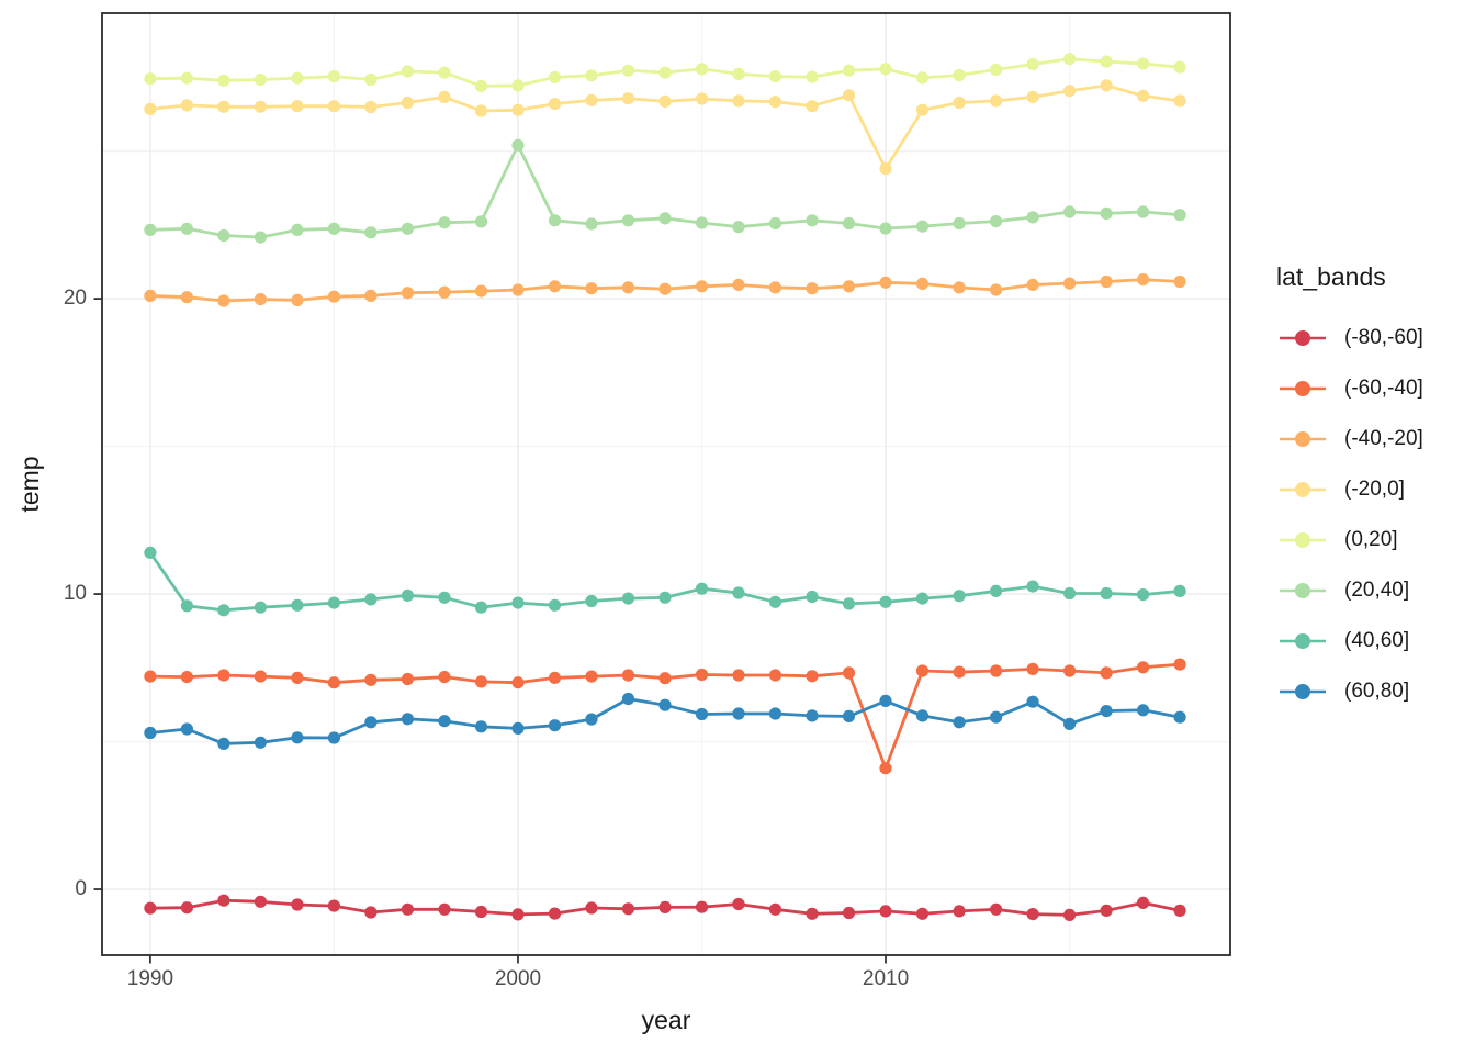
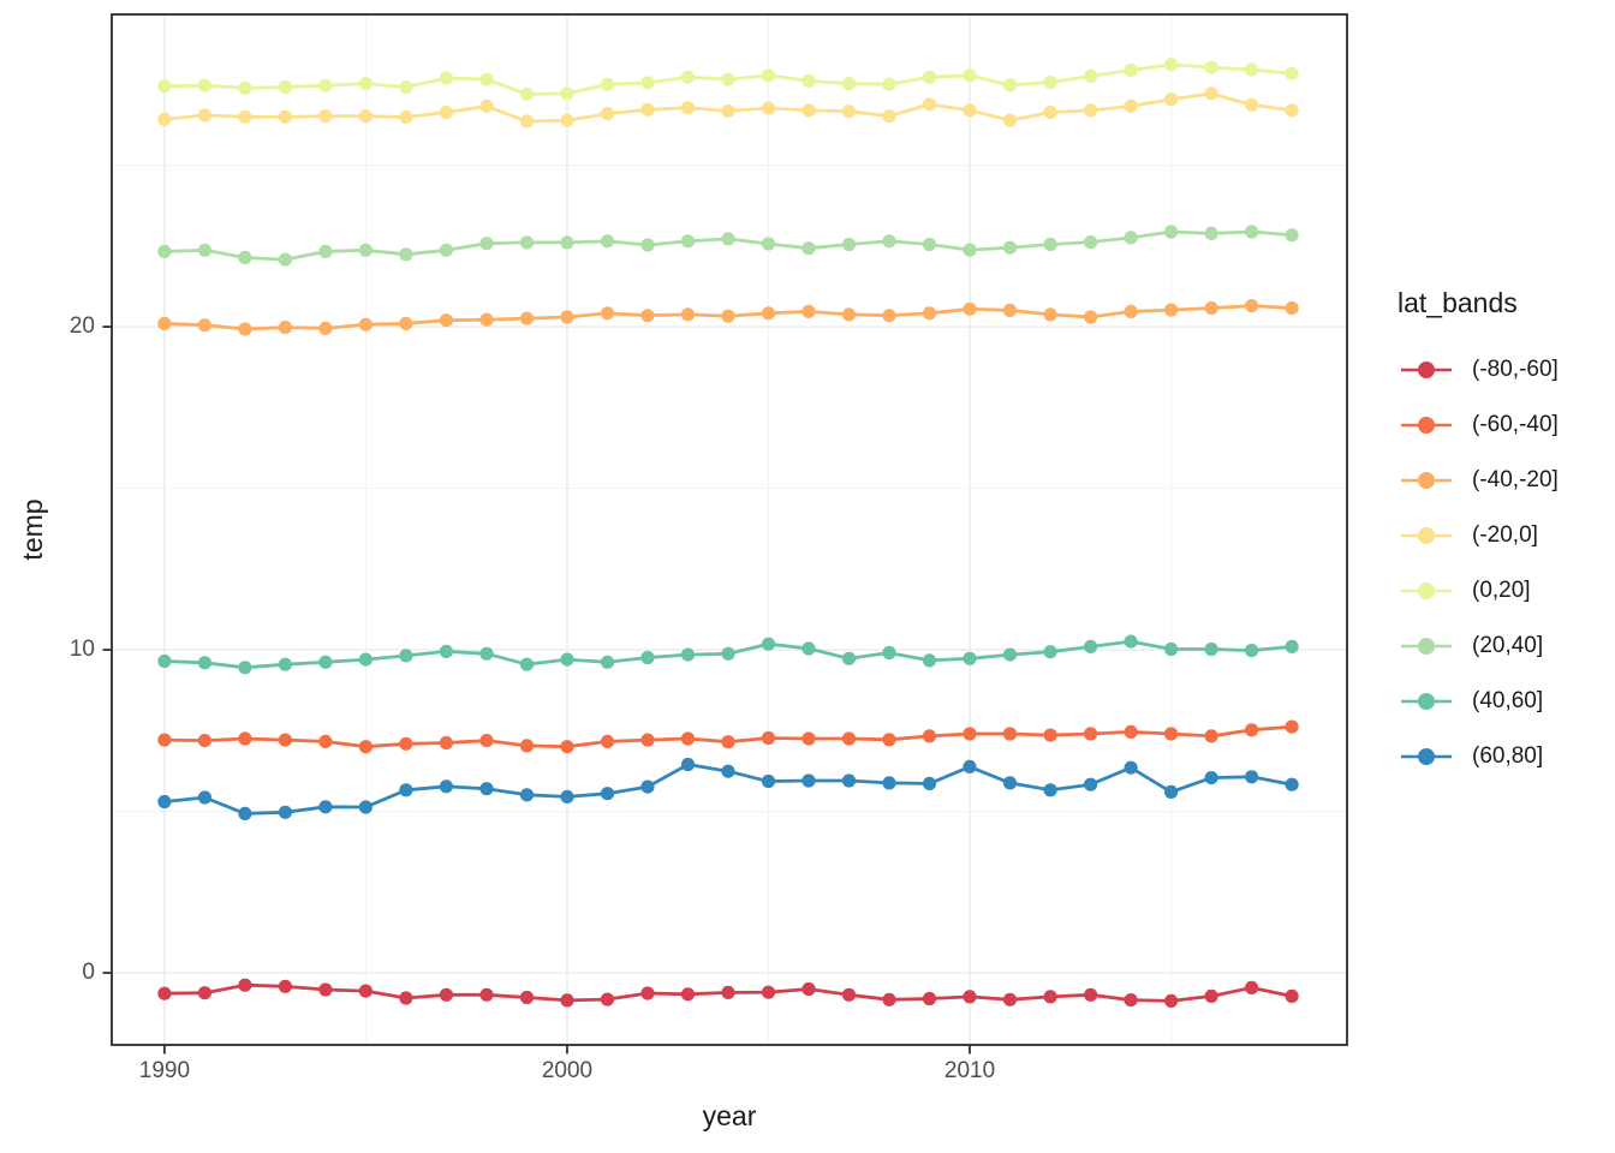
(40,60]/1990: 11.4 -> 9.7
(20,40]/2000: 25.2 -> 22.6
(-60,-40]/2010: 4.1 -> 7.4
(-20,0]/2010: 24.4 -> 26.7
